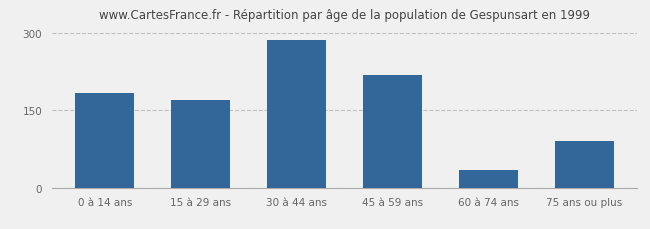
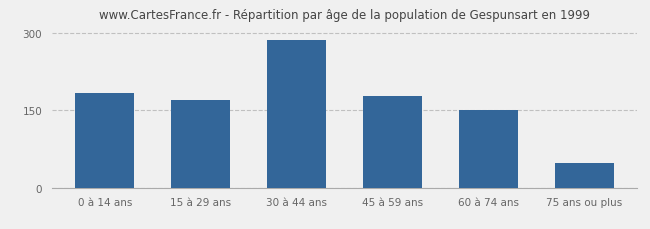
45 à 59 ans: 218 -> 178
60 à 74 ans: 34 -> 150
75 ans ou plus: 90 -> 48
